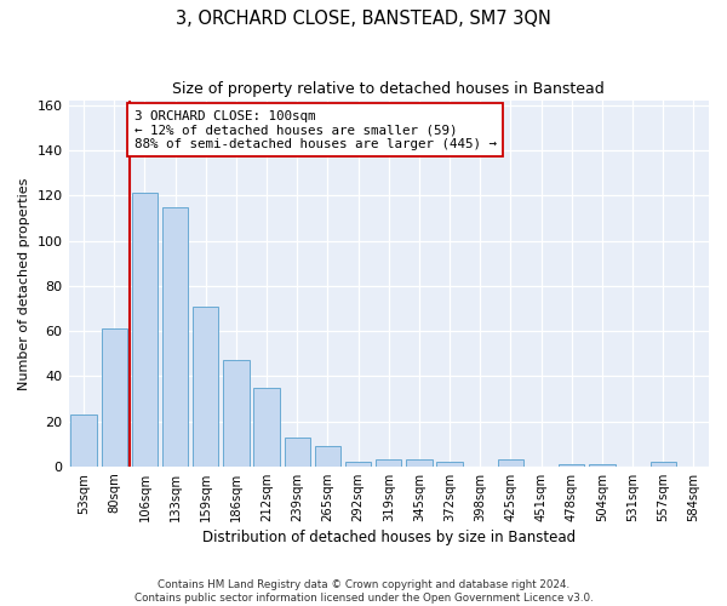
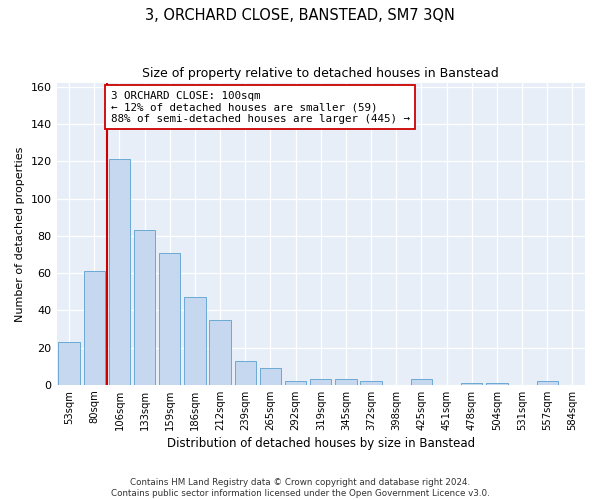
133sqm: 115 -> 83
